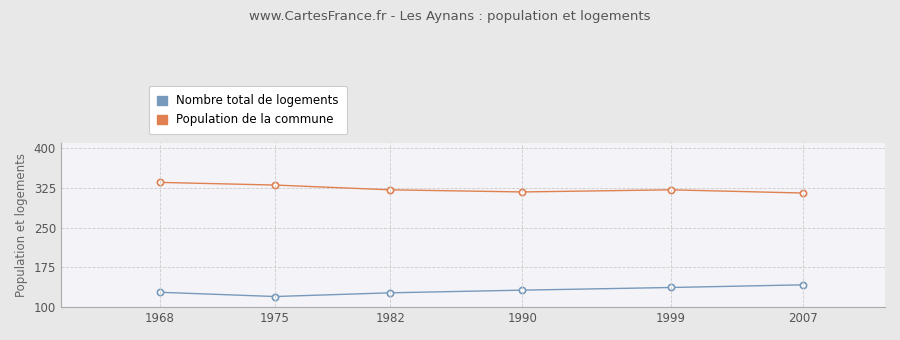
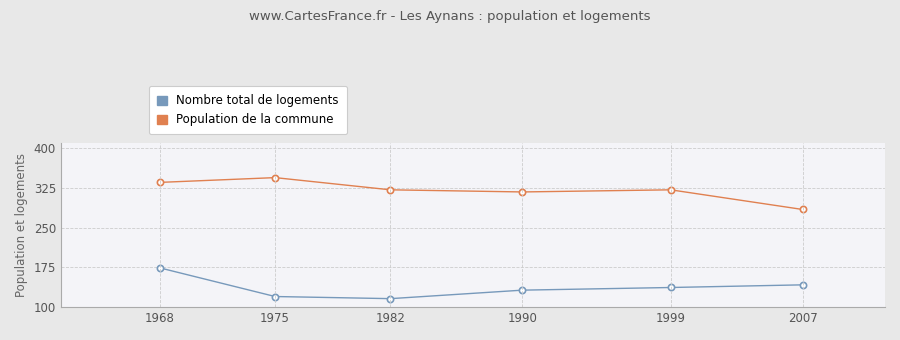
Nombre total de logements/1968: 128 -> 174
Population de la commune/1975: 330 -> 344
Nombre total de logements/1982: 127 -> 116
Population de la commune/2007: 315 -> 284
